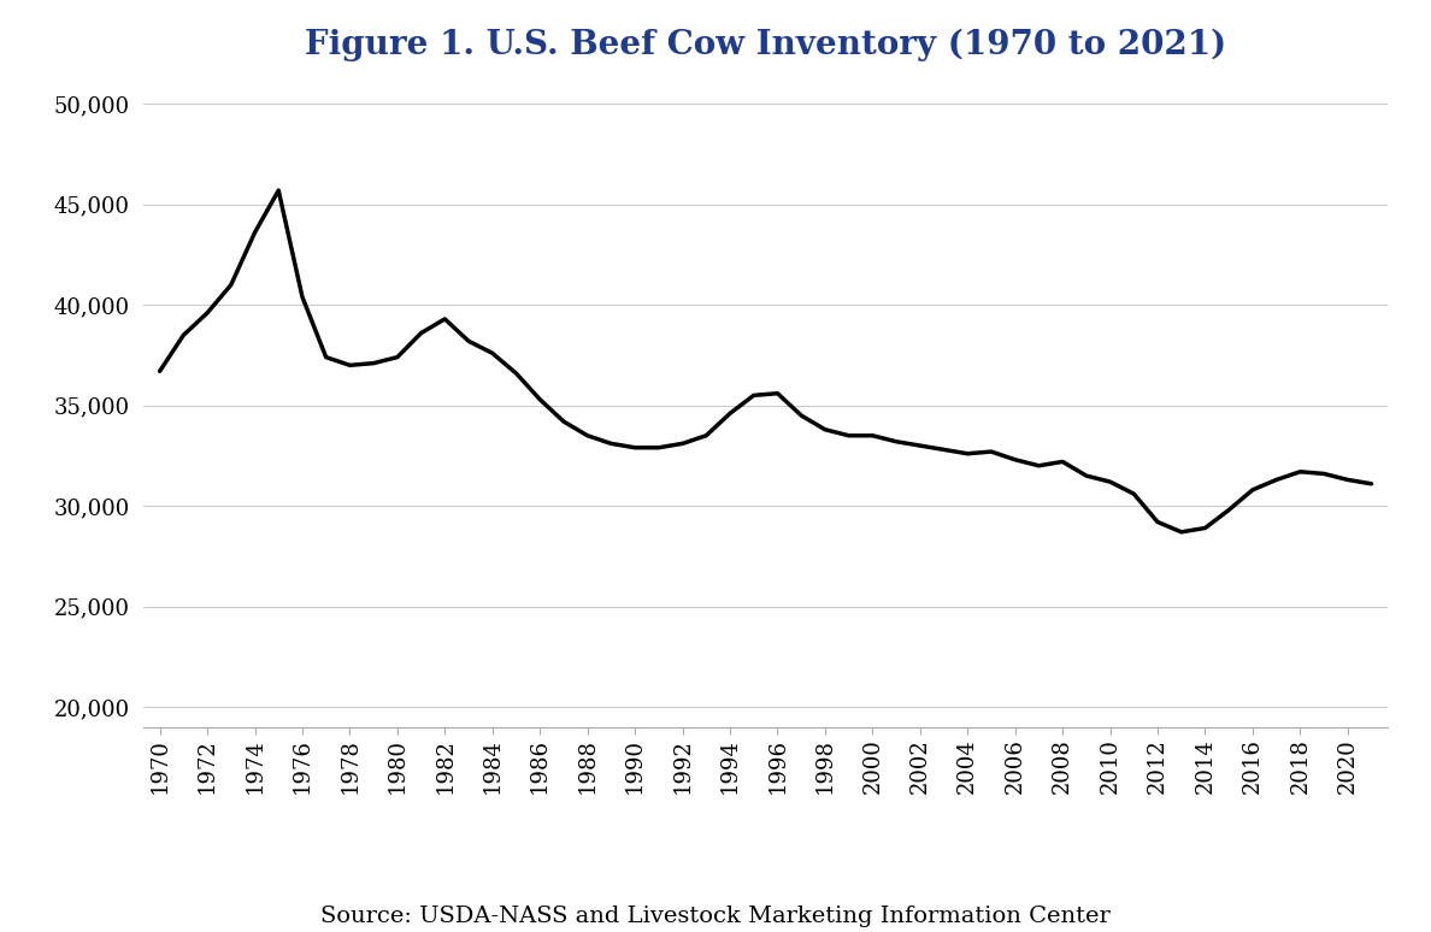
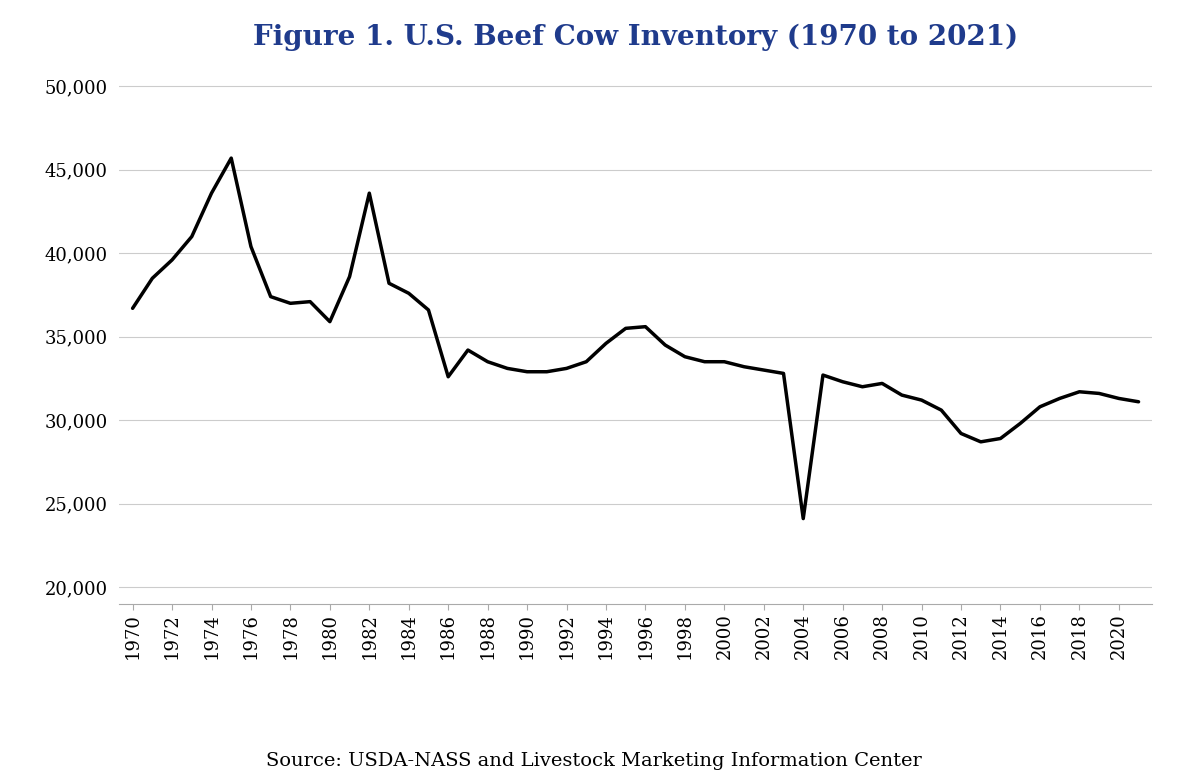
1980: 37,400 -> 35,900
1982: 39,300 -> 43,600
1986: 35,300 -> 32,600
2004: 32,600 -> 24,100
